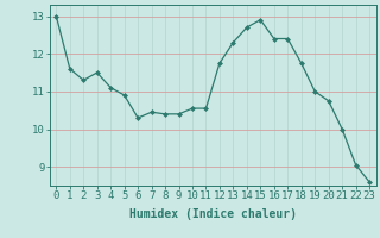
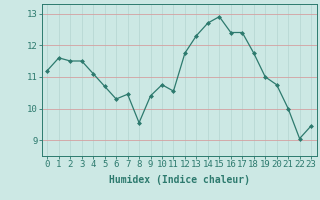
0: 13.00 -> 11.20
2: 11.30 -> 11.50
5: 10.90 -> 10.70
8: 10.40 -> 9.55
10: 10.55 -> 10.75
23: 8.60 -> 9.45
